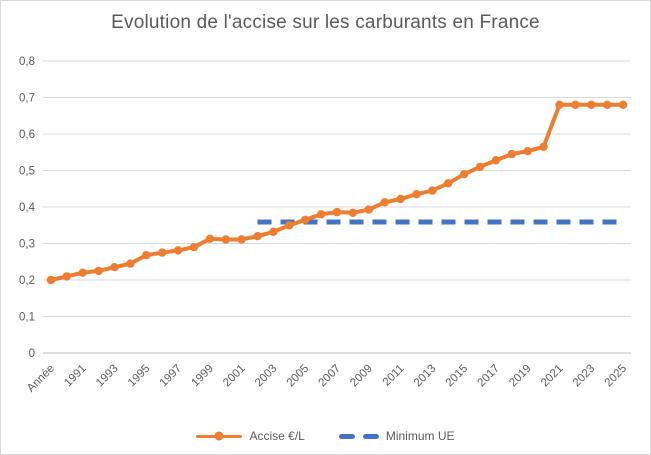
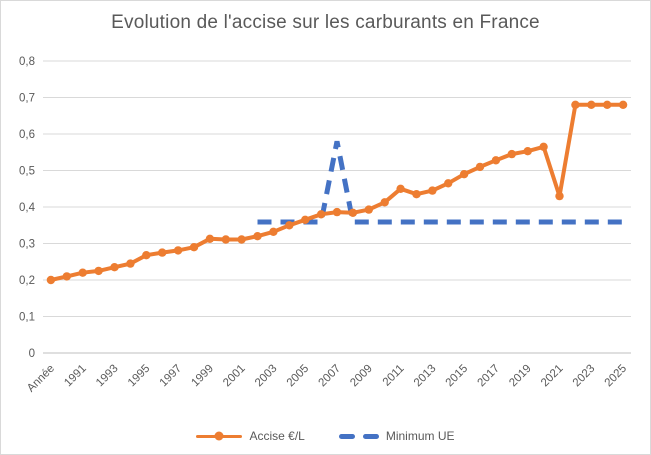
Minimum UE/2007: 0,36 -> 0,58
Accise €/L/2011: 0,42 -> 0,45
Accise €/L/2021: 0,68 -> 0,43
